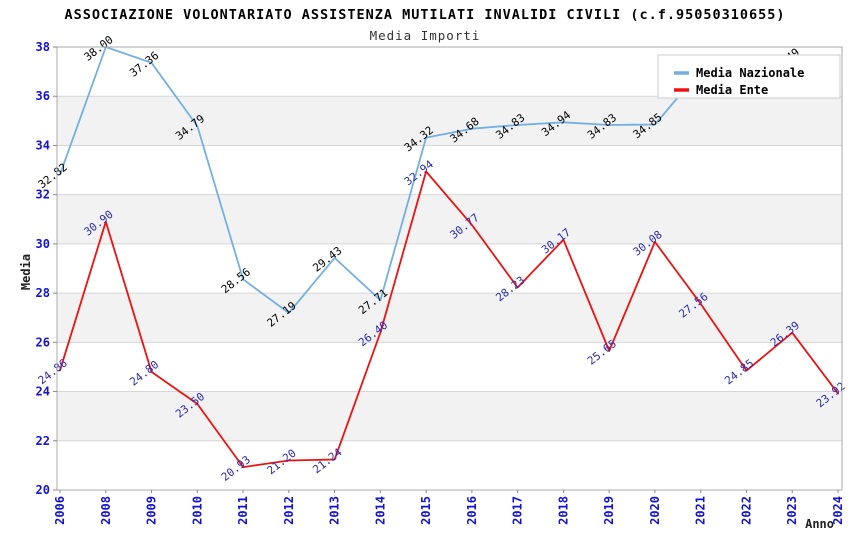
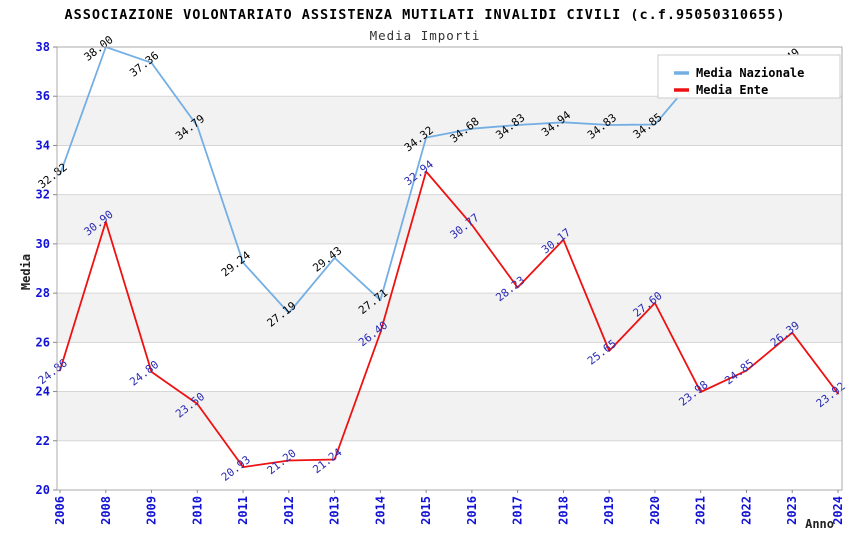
Media Nazionale/2011: 28.56 -> 29.24
Media Ente/2020: 30.08 -> 27.60
Media Ente/2021: 27.56 -> 23.98
